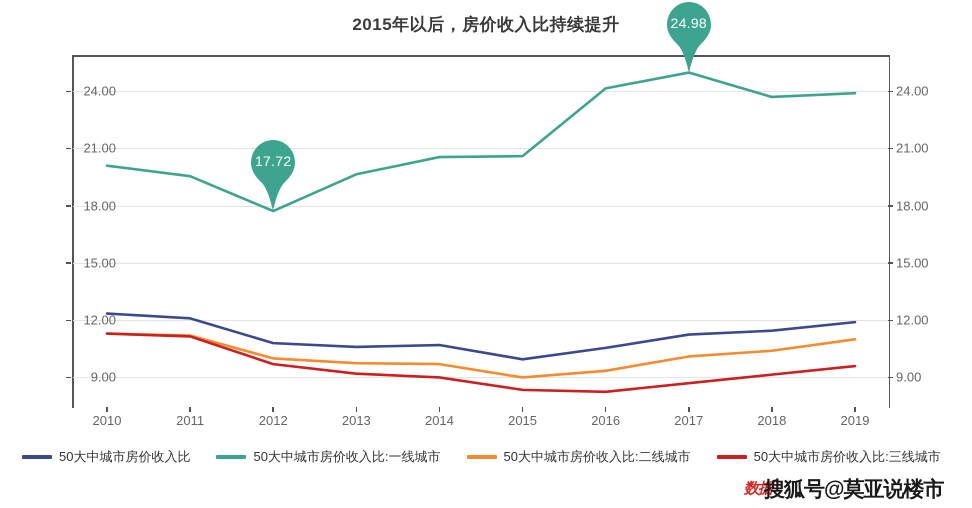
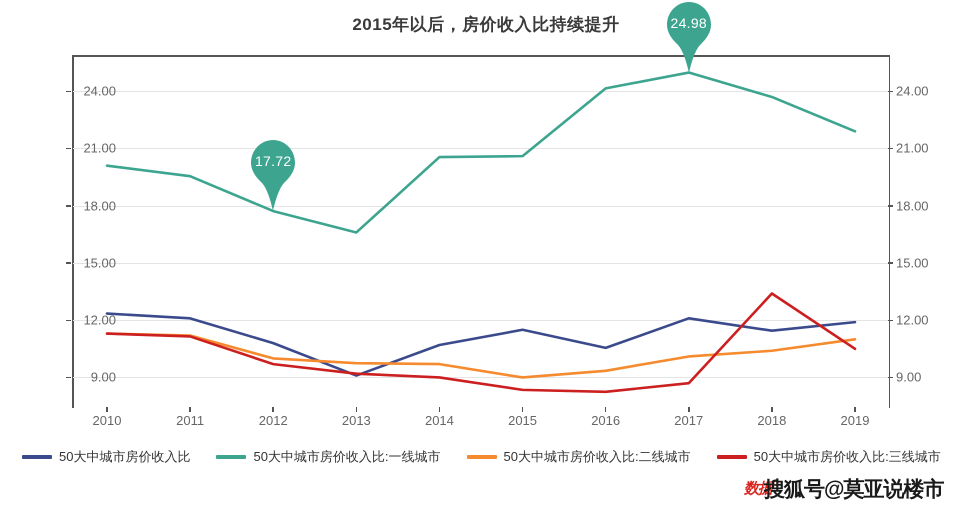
50大中城市房价收入比/2013: 10.6 -> 9.1
50大中城市房价收入比:一线城市/2013: 19.6 -> 16.6
50大中城市房价收入比/2015: 9.9 -> 11.5
50大中城市房价收入比/2017: 11.2 -> 12.1
50大中城市房价收入比:三线城市/2018: 9.2 -> 13.4
50大中城市房价收入比:一线城市/2019: 23.9 -> 21.9
50大中城市房价收入比:三线城市/2019: 9.6 -> 10.5
